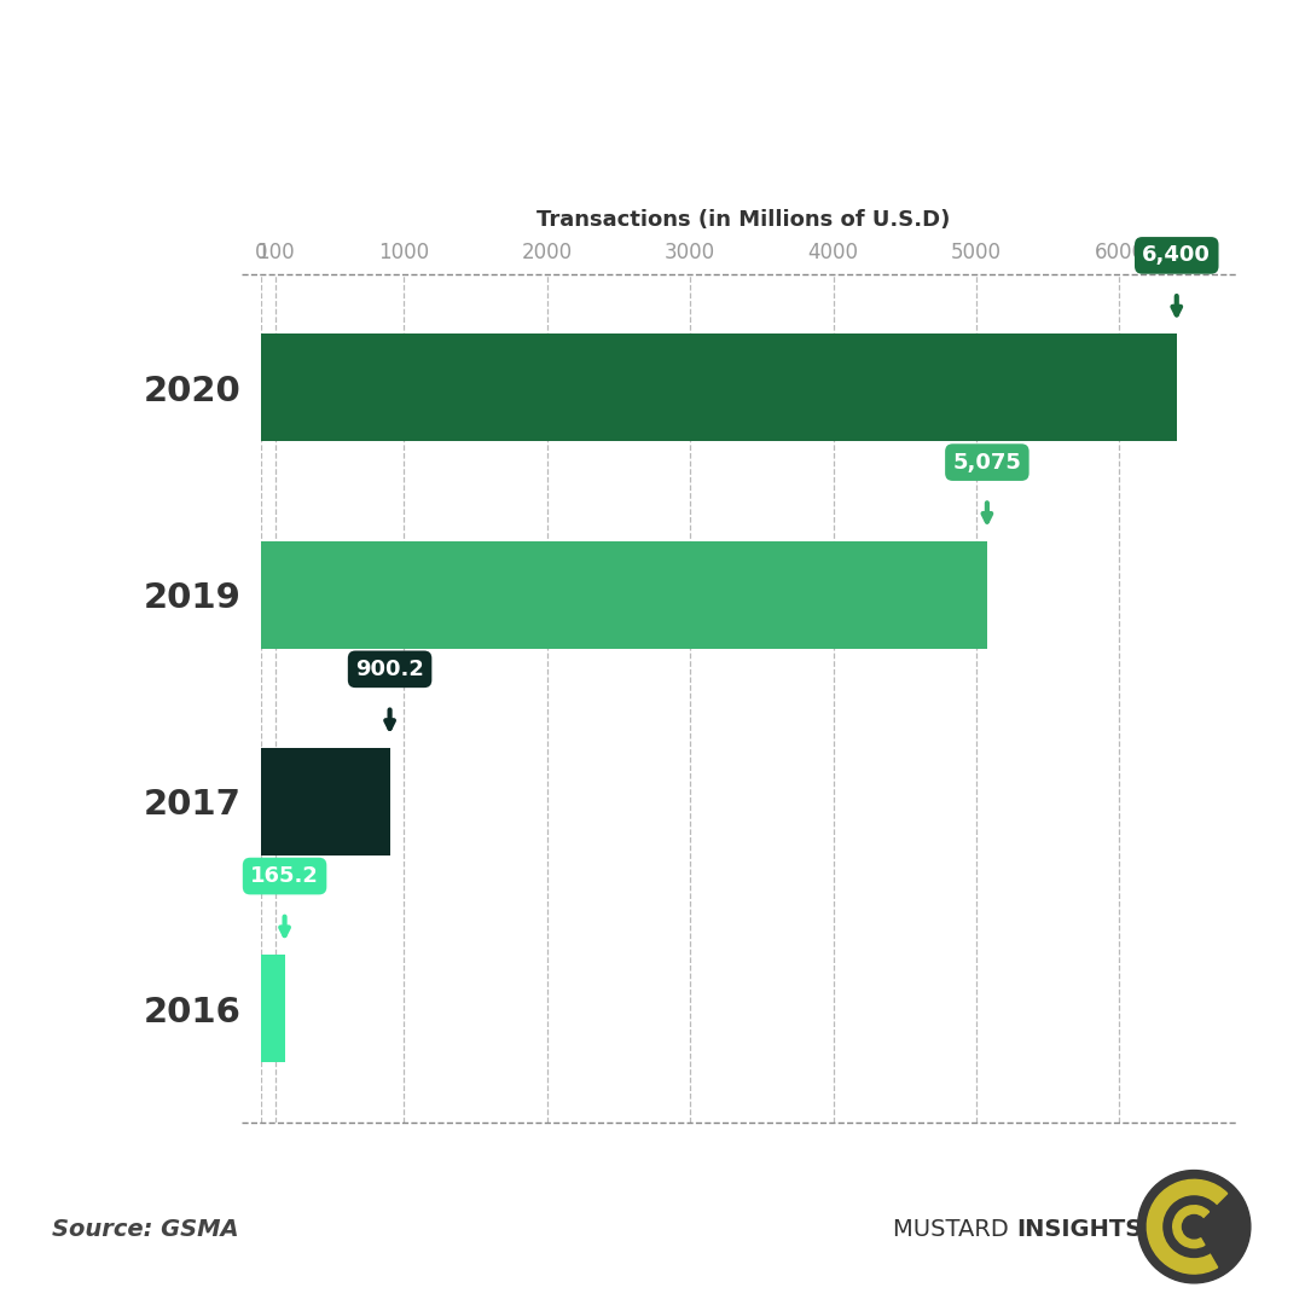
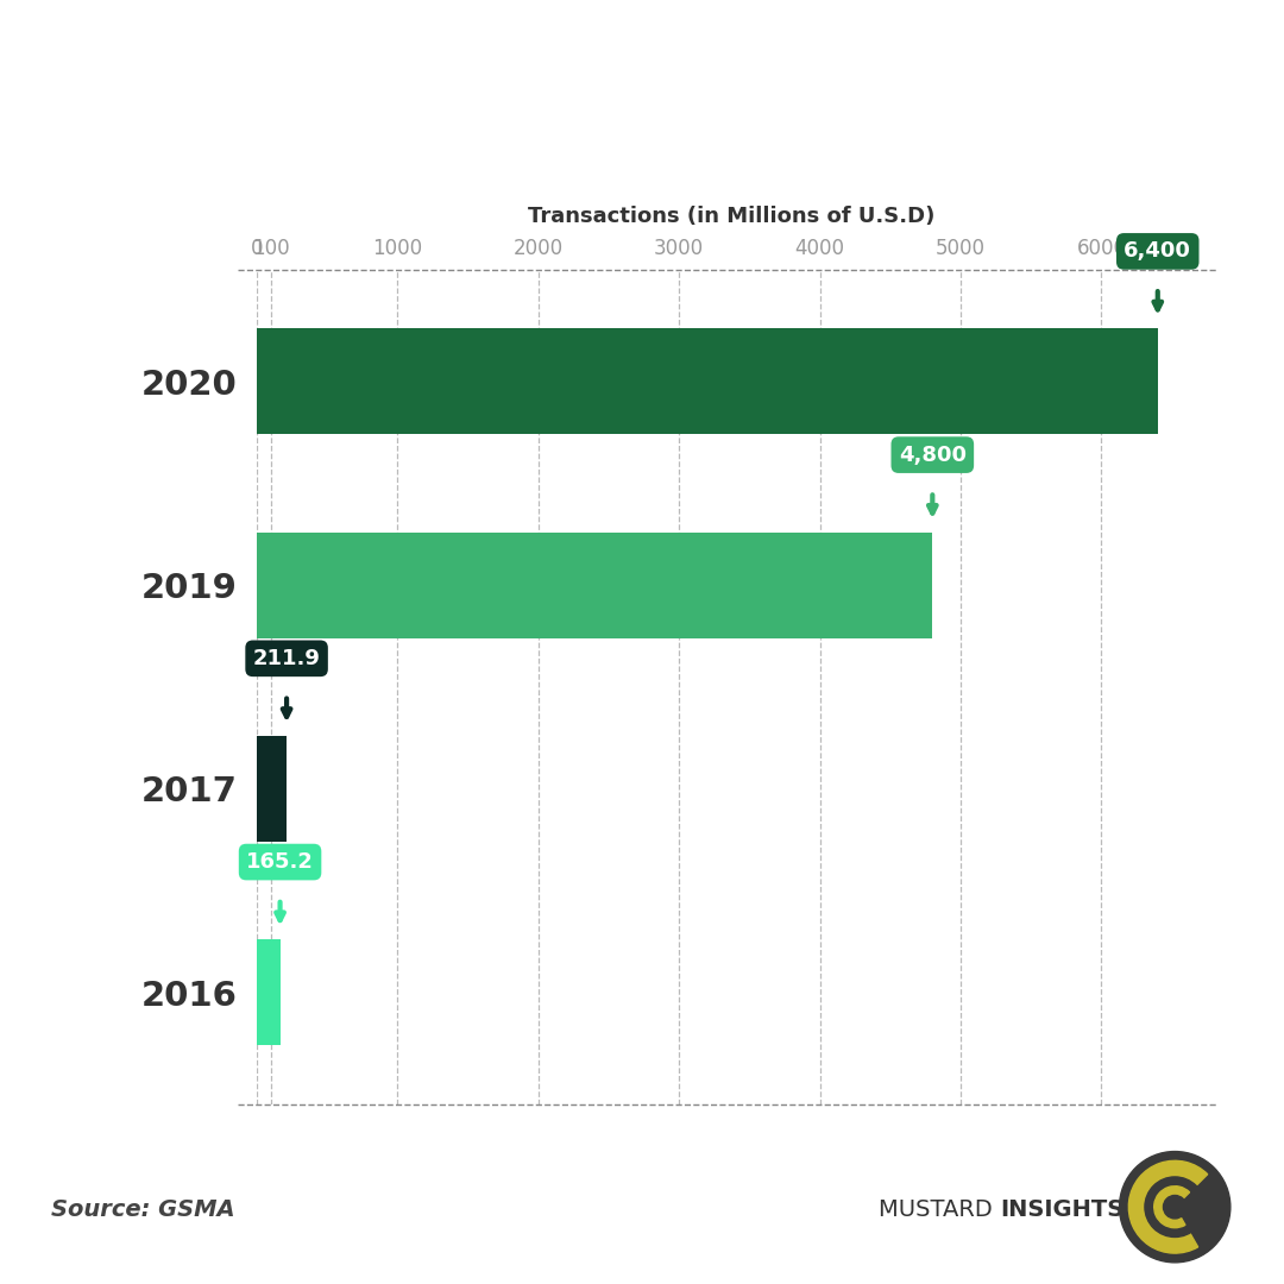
2019: 5,075 -> 4,800
2017: 900.2 -> 211.9
